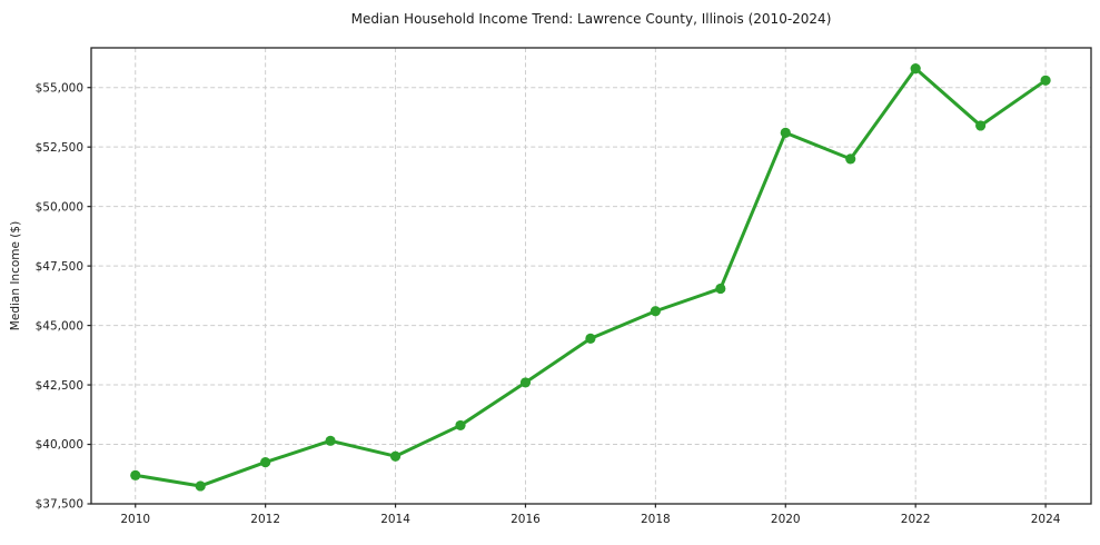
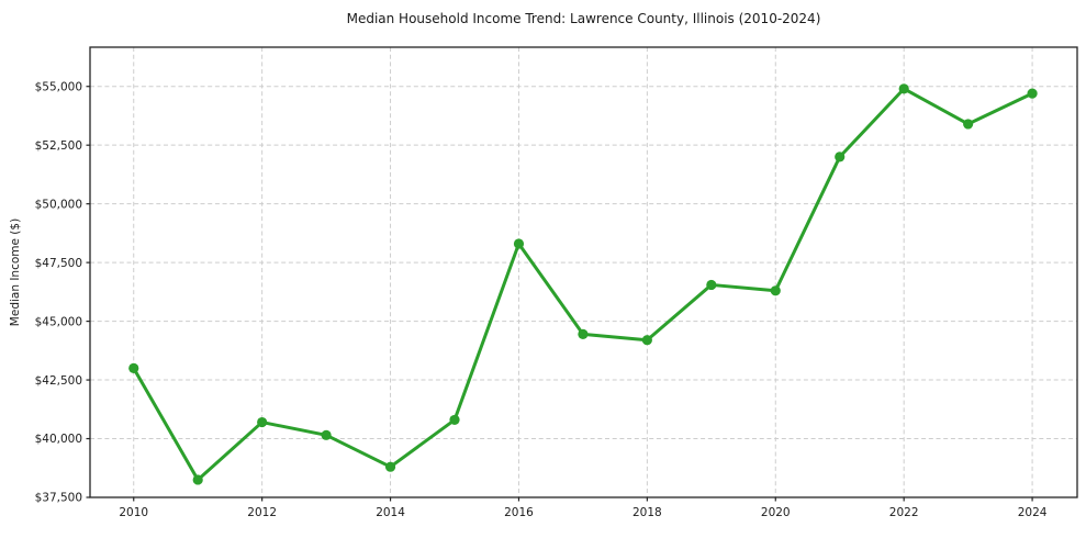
2010: $38700 -> $43000
2012: $39200 -> $40700
2014: $39500 -> $38800
2016: $42600 -> $48300
2018: $45600 -> $44200
2020: $53100 -> $46300
2022: $55800 -> $54900
2024: $55300 -> $54700
